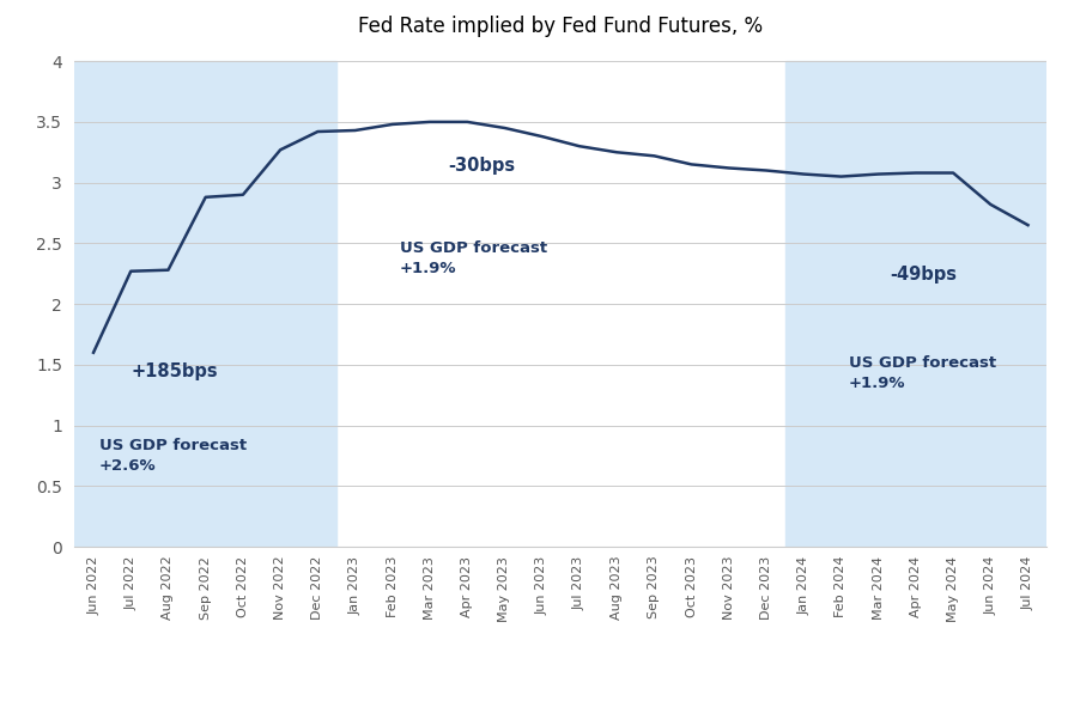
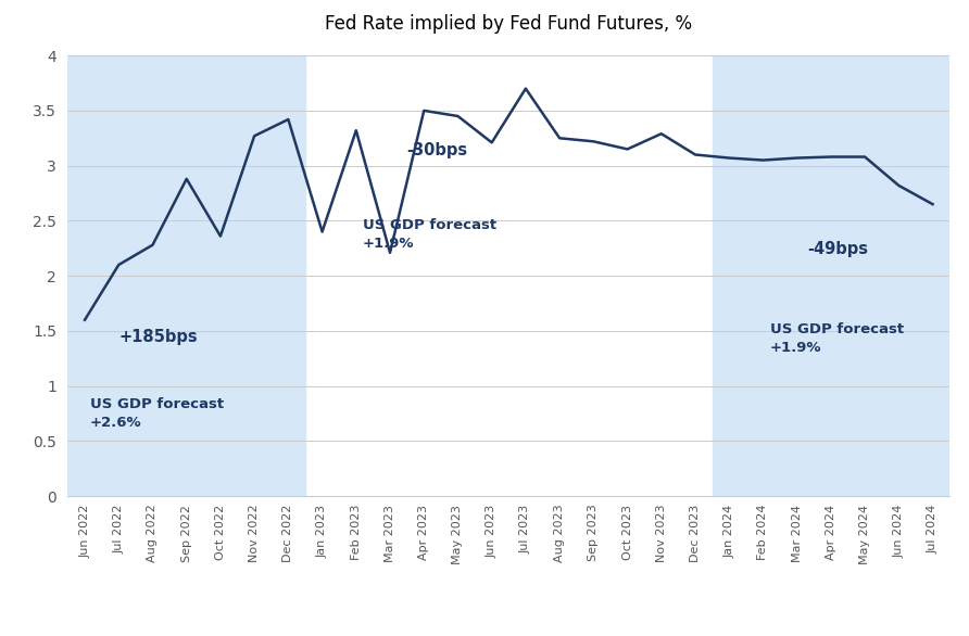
Jul 2022: 2.27 -> 2.10
Oct 2022: 2.90 -> 2.36
Jan 2023: 3.43 -> 2.40
Feb 2023: 3.48 -> 3.32
Mar 2023: 3.50 -> 2.21
Jun 2023: 3.38 -> 3.21
Jul 2023: 3.30 -> 3.70
Nov 2023: 3.12 -> 3.29
